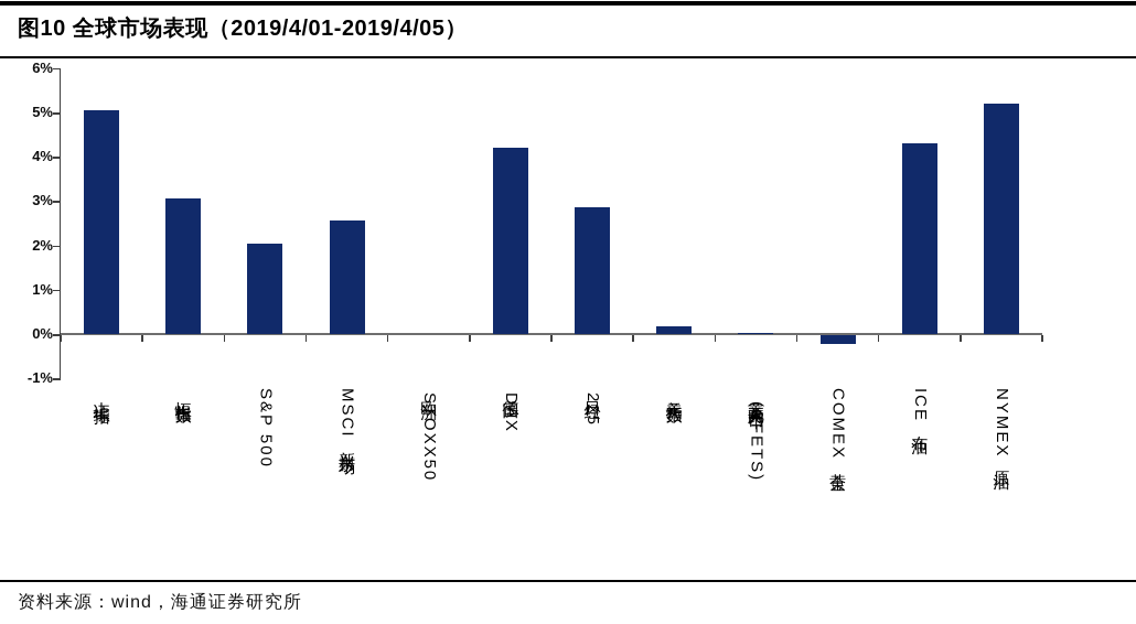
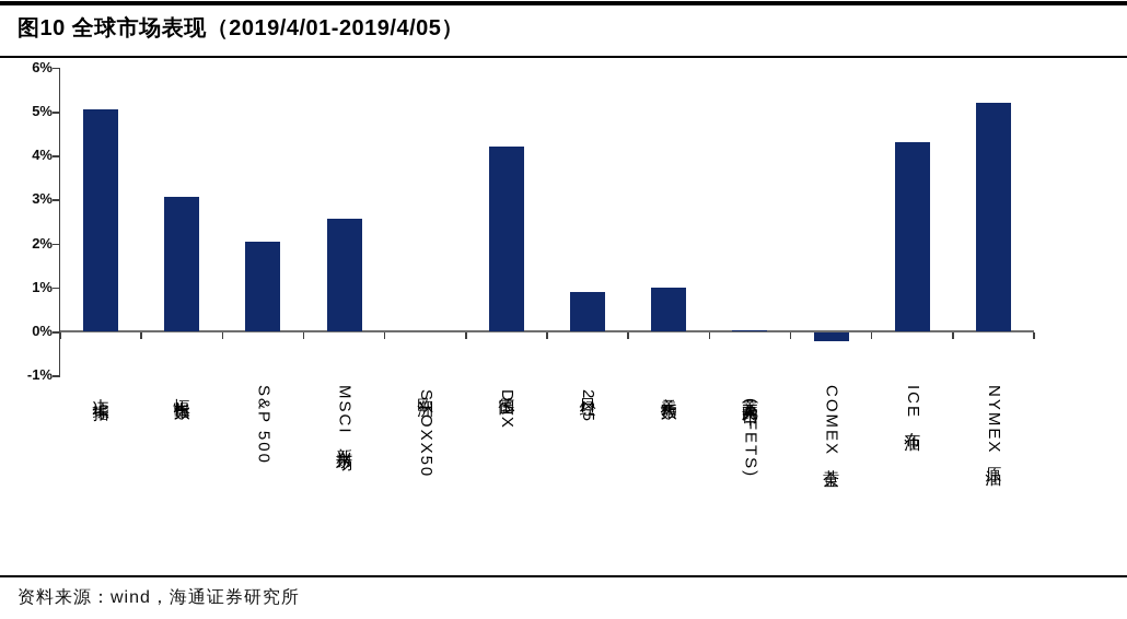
日经225: 2.9% -> 0.9%
美元指数: 0.2% -> 1.0%
